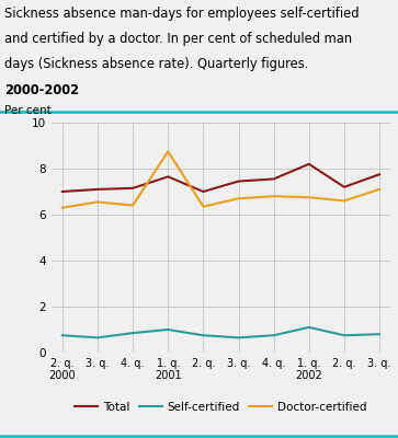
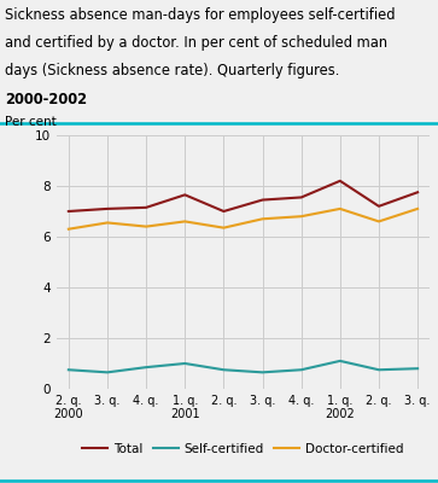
Doctor-certified/1. q. 2001: 8.75 -> 6.60
Doctor-certified/1. q. 2002: 6.75 -> 7.10
